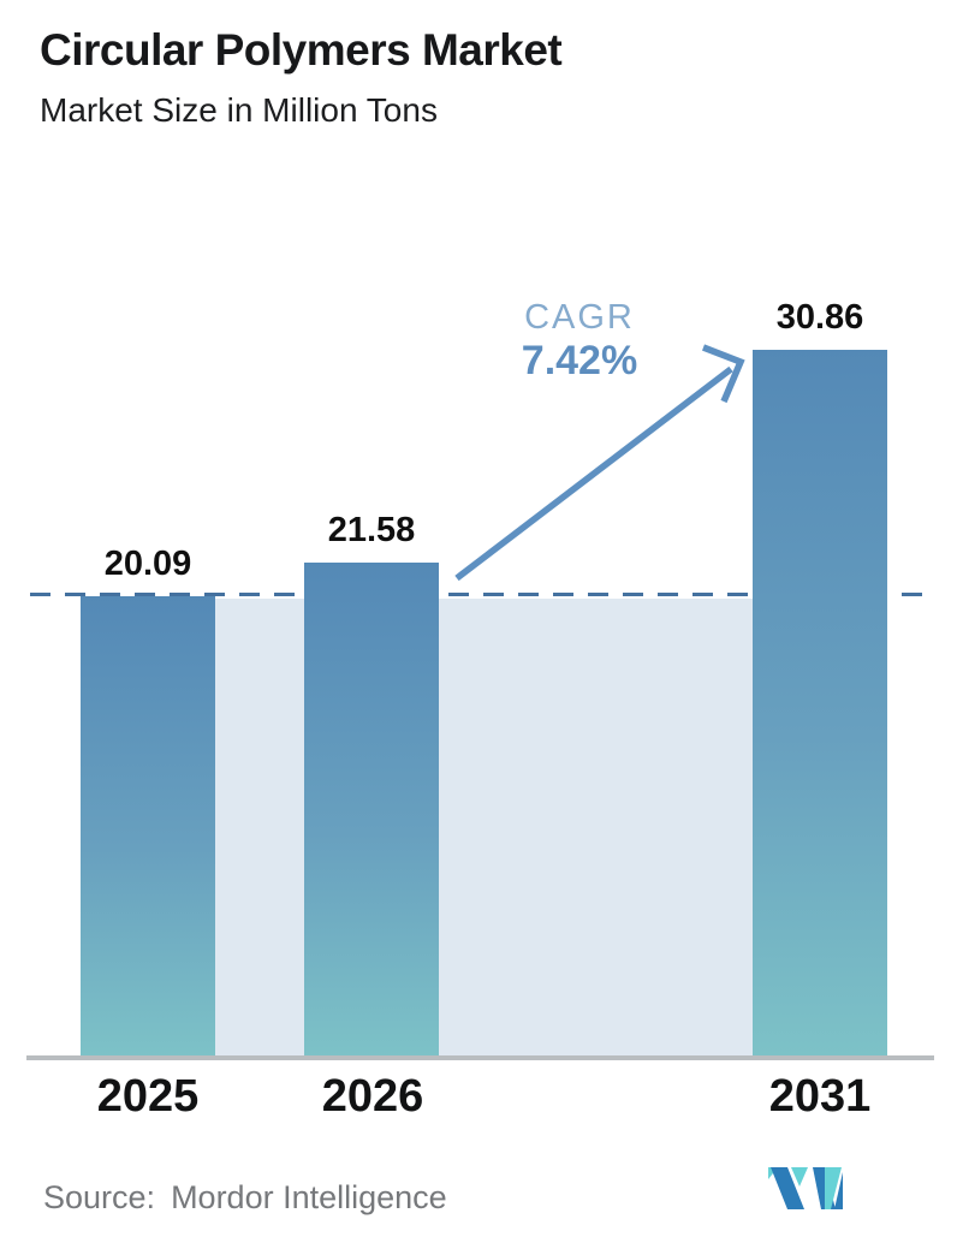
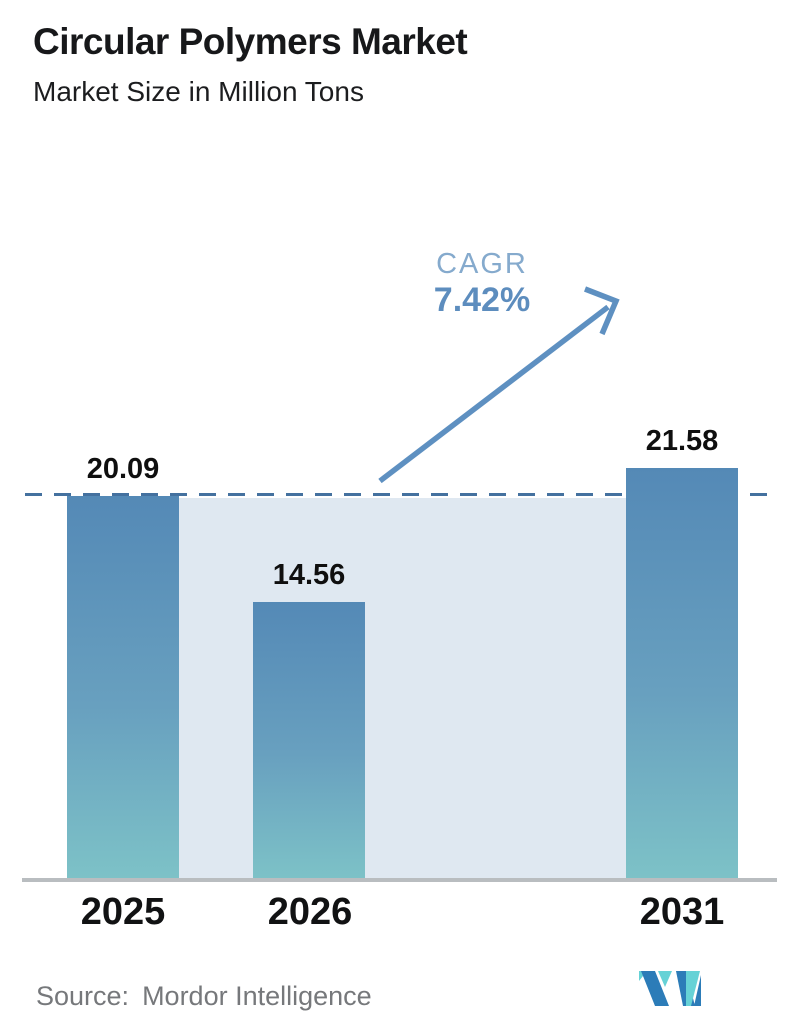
2026: 21.58 -> 14.56
2031: 30.86 -> 21.58
